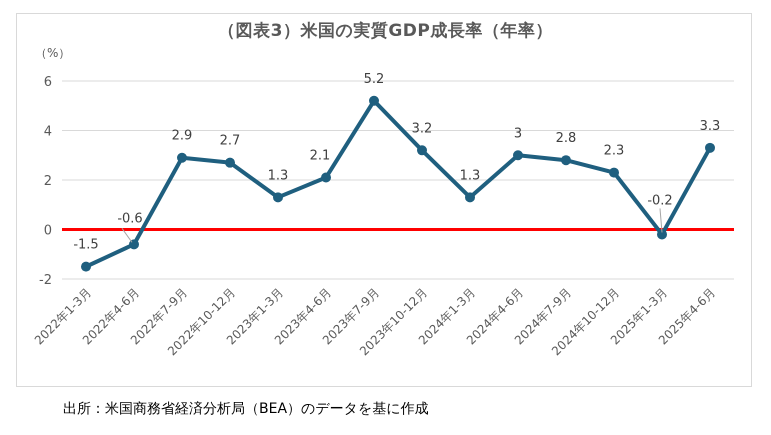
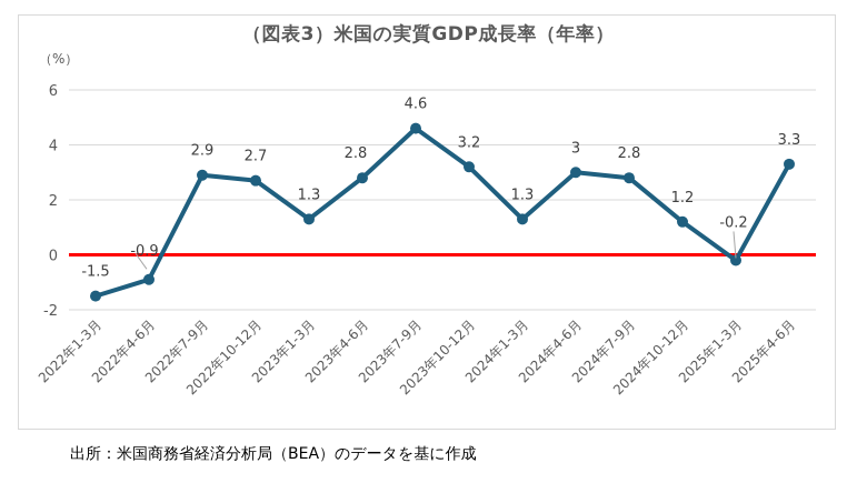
2022年4-6月: -0.6 -> -0.9
2023年4-6月: 2.1 -> 2.8
2023年7-9月: 5.2 -> 4.6
2024年10-12月: 2.3 -> 1.2
